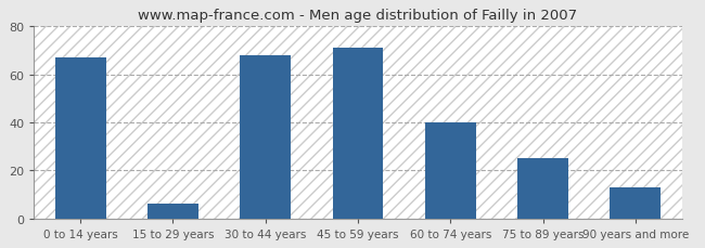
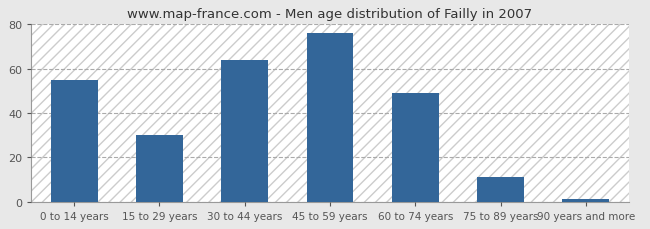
0 to 14 years: 67 -> 55
15 to 29 years: 6 -> 30
30 to 44 years: 68 -> 64
45 to 59 years: 71 -> 76
60 to 74 years: 40 -> 49
75 to 89 years: 25 -> 11
90 years and more: 13 -> 1
